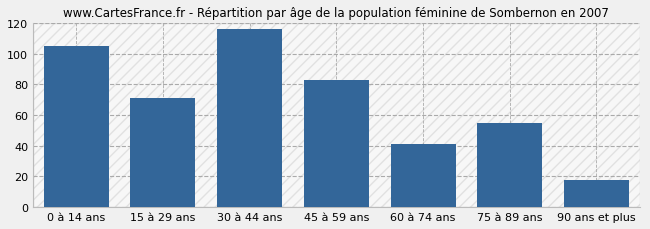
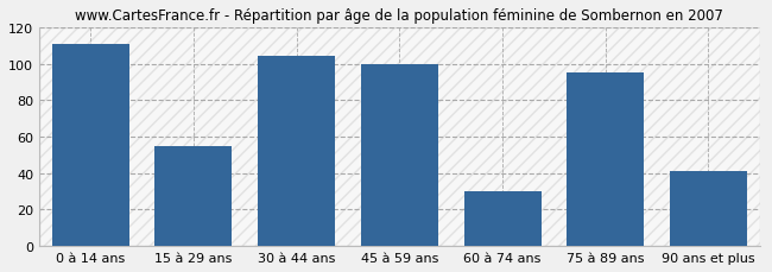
0 à 14 ans: 105 -> 111
15 à 29 ans: 71 -> 55
30 à 44 ans: 116 -> 104
45 à 59 ans: 83 -> 100
60 à 74 ans: 41 -> 30
75 à 89 ans: 55 -> 95
90 ans et plus: 18 -> 41
